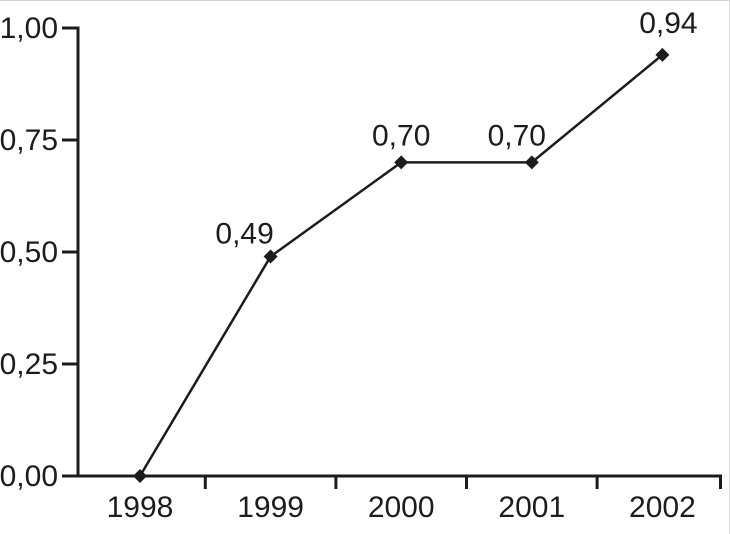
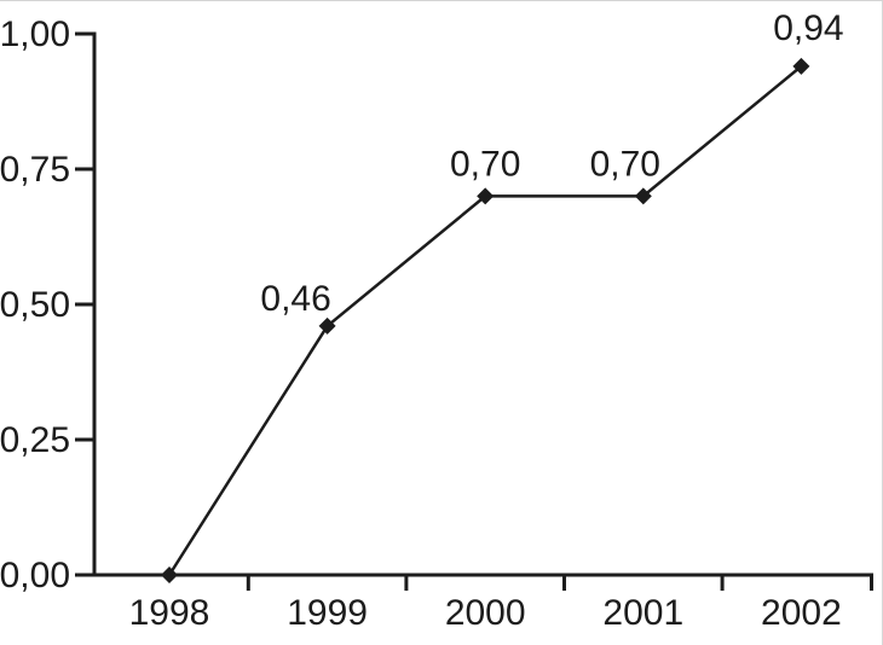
1999: 0,49 -> 0,46
